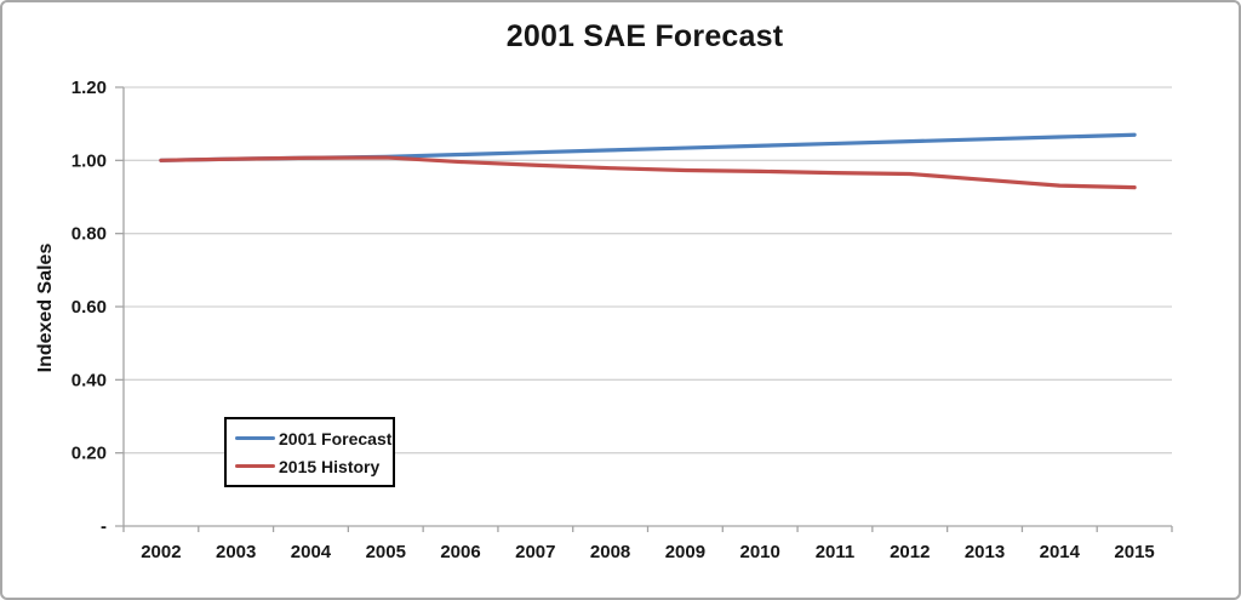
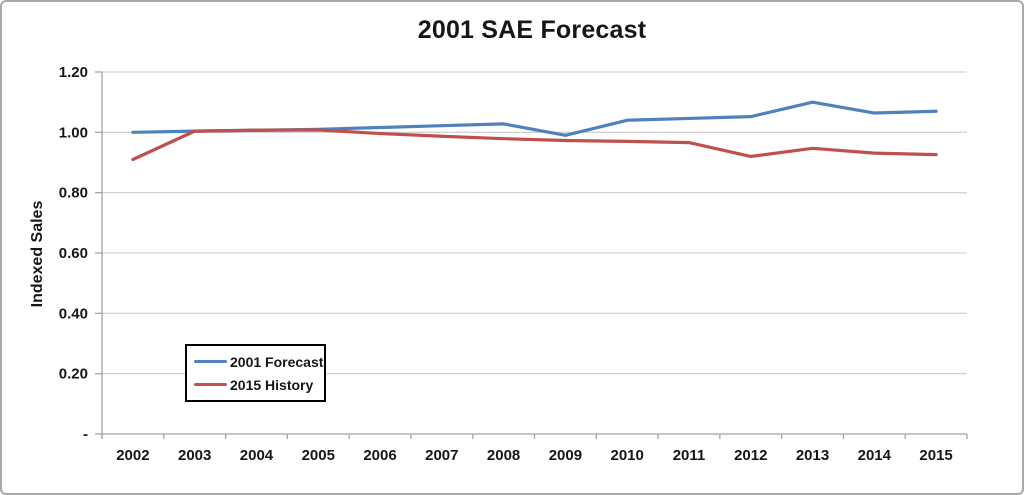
2015 History/2002: 1.00 -> 0.91
2001 Forecast/2009: 1.03 -> 0.99
2015 History/2012: 0.96 -> 0.92
2001 Forecast/2013: 1.06 -> 1.10
